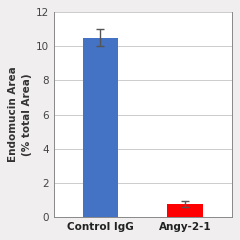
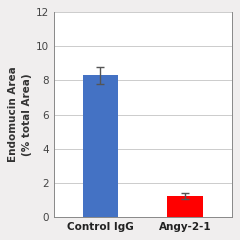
Control IgG: 10.5 -> 8.3
Angy-2-1: 0.8 -> 1.2
